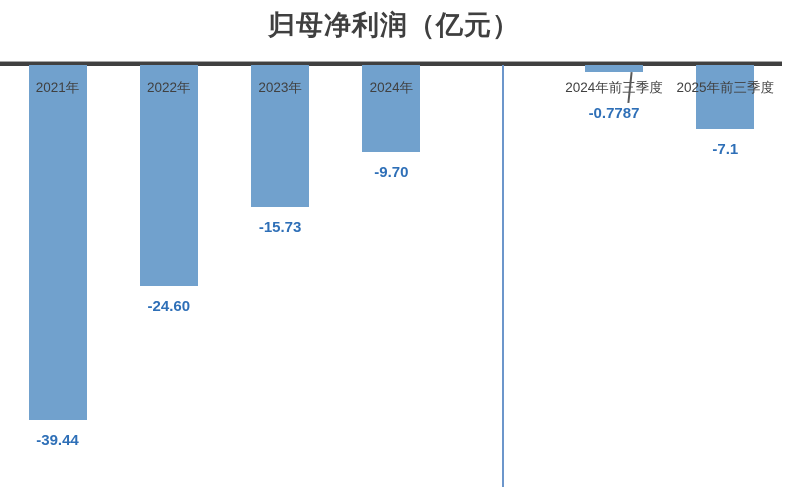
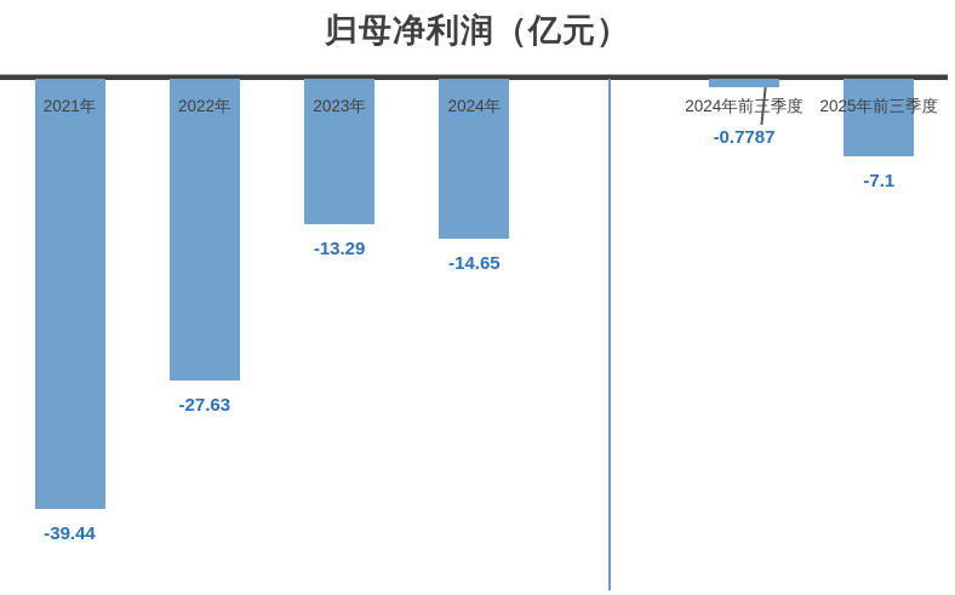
2022年: -24.60 -> -27.63
2023年: -15.73 -> -13.29
2024年: -9.70 -> -14.65
